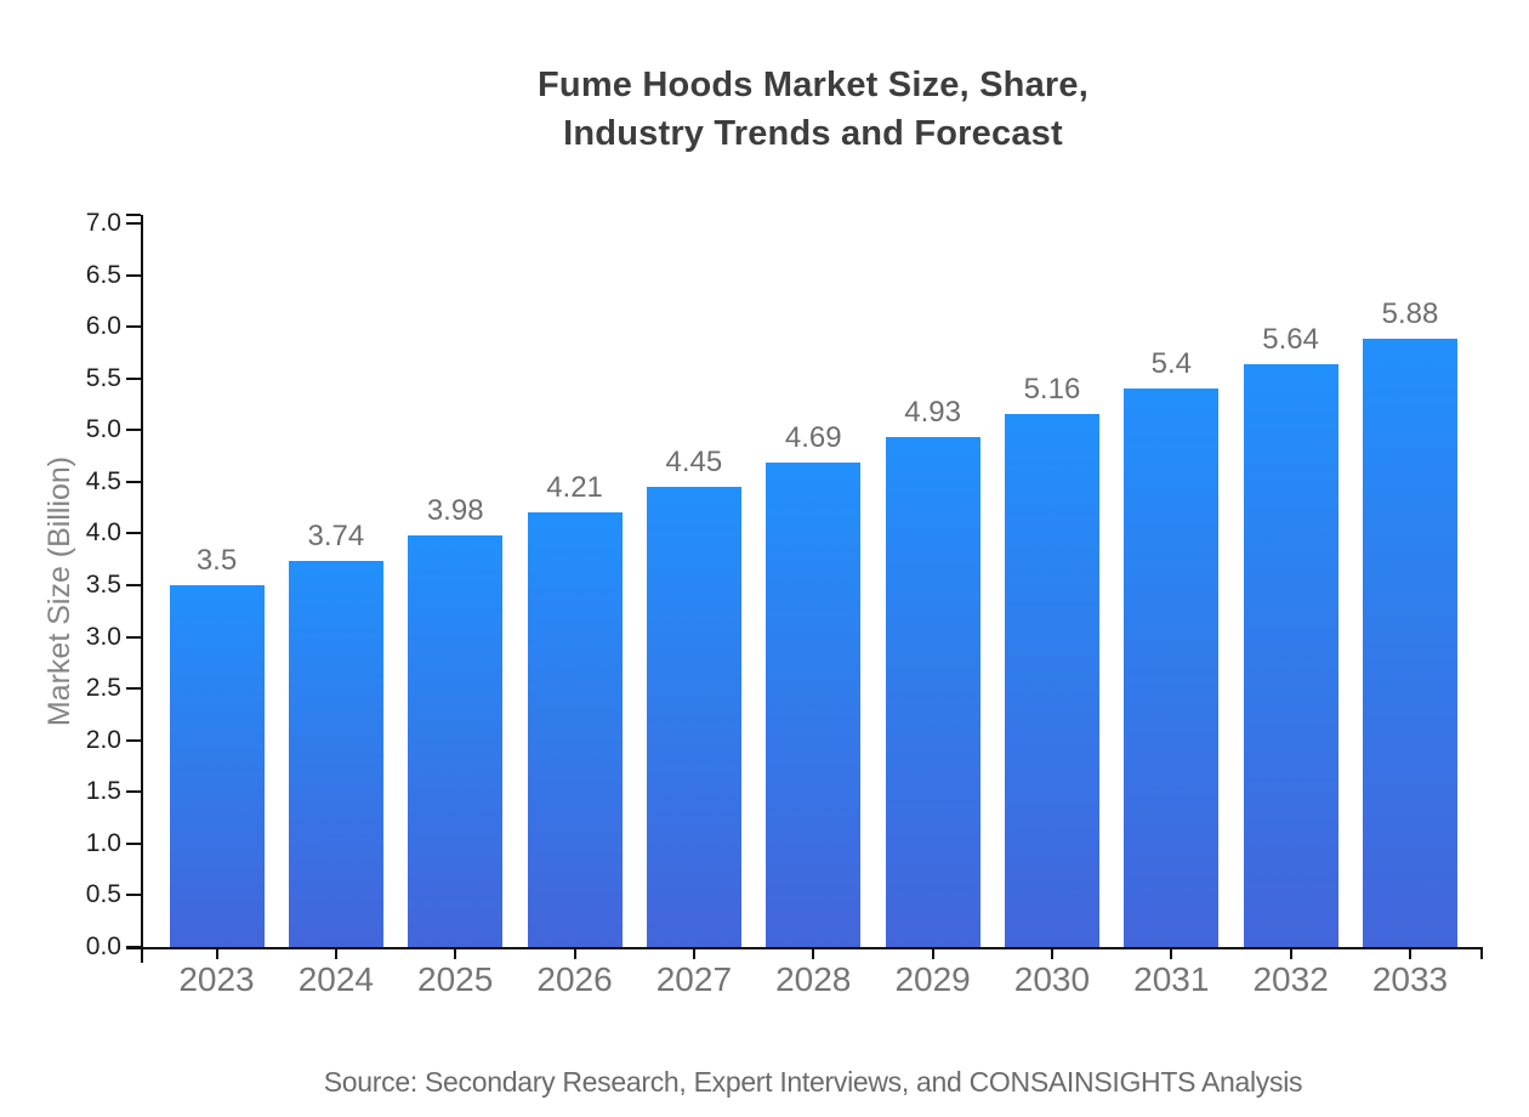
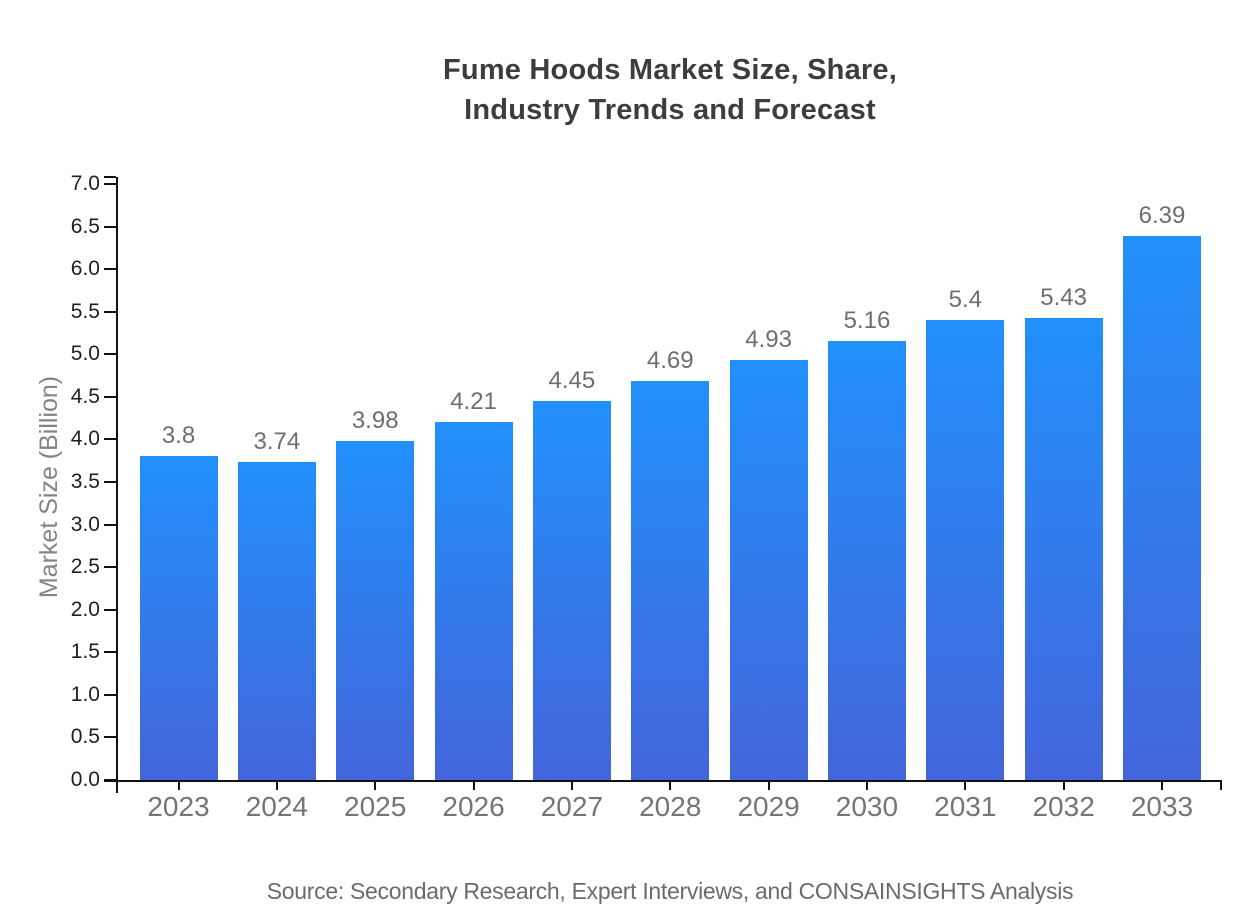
2023: 3.5 -> 3.8
2032: 5.64 -> 5.43
2033: 5.88 -> 6.39
